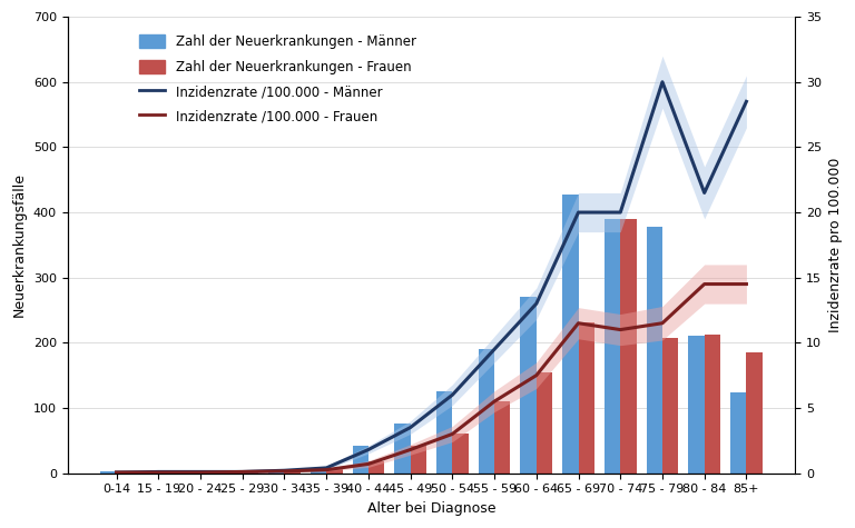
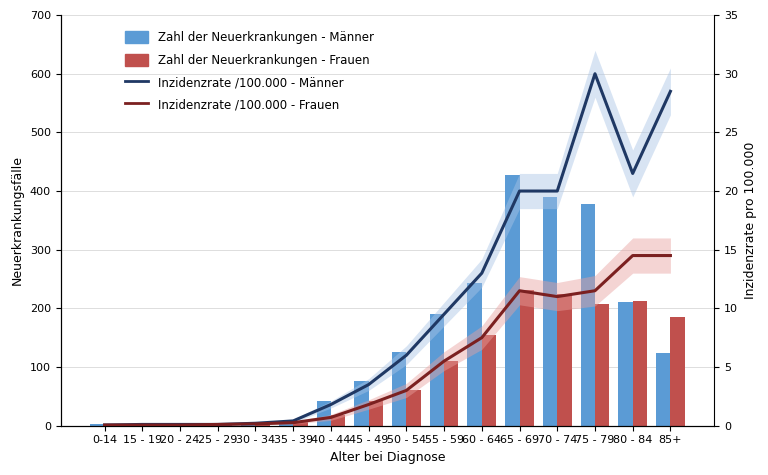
Zahl der Neuerkrankungen - Männer/60 - 64: 270 -> 244
Zahl der Neuerkrankungen - Frauen/70 - 74: 390 -> 224
